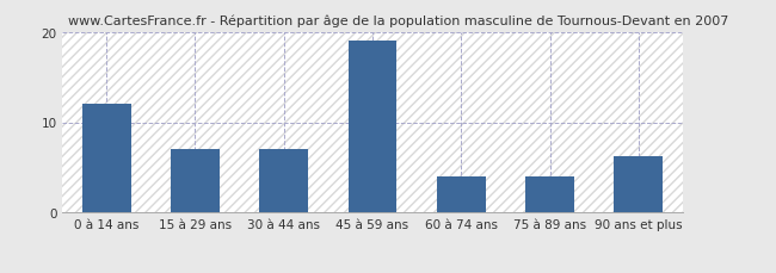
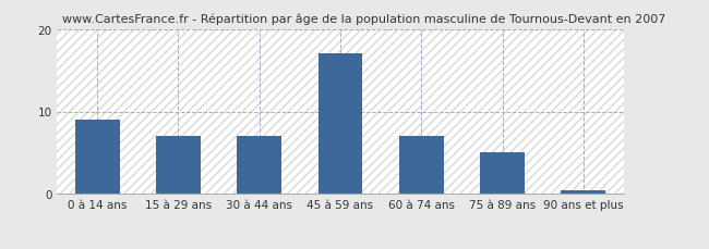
0 à 14 ans: 12.0 -> 9.0
45 à 59 ans: 19.0 -> 17.0
60 à 74 ans: 4.0 -> 7.0
75 à 89 ans: 4.0 -> 5.0
90 ans et plus: 6.2 -> 0.5
